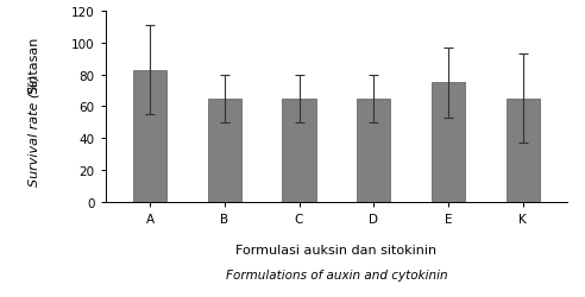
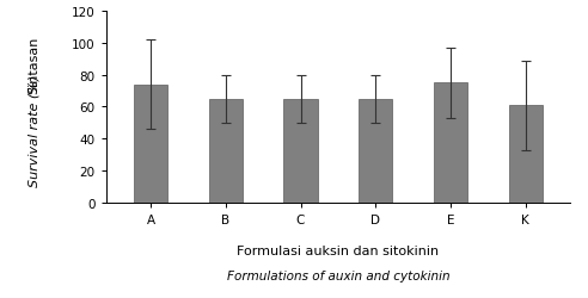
A: 83 -> 74
K: 65 -> 61
